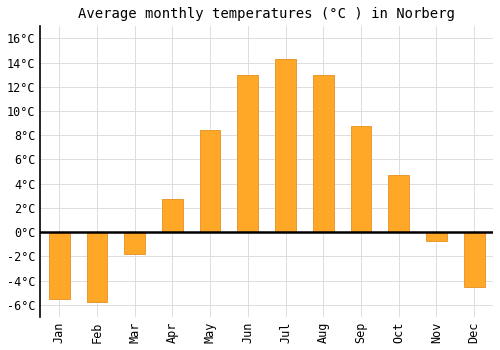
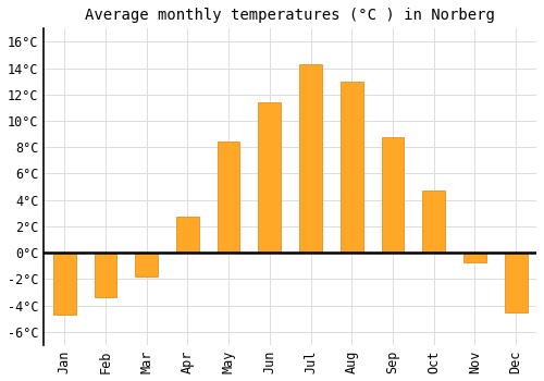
Jan: -5.5°C -> -4.7°C
Feb: -5.8°C -> -3.4°C
Jun: 13.0°C -> 11.4°C
